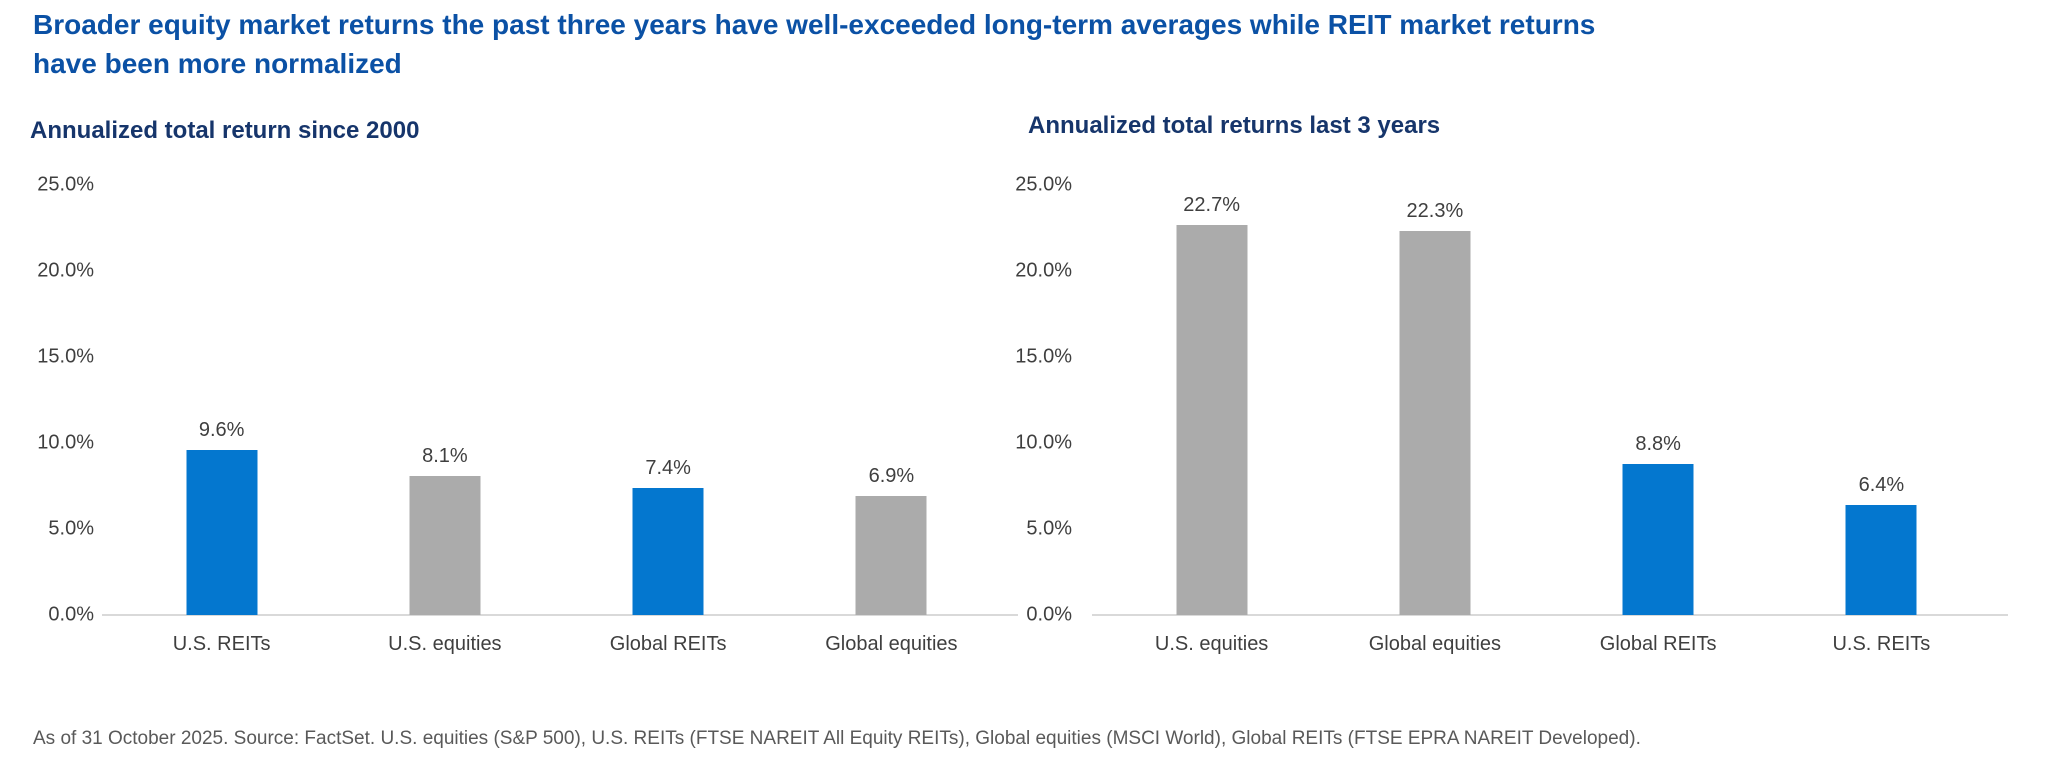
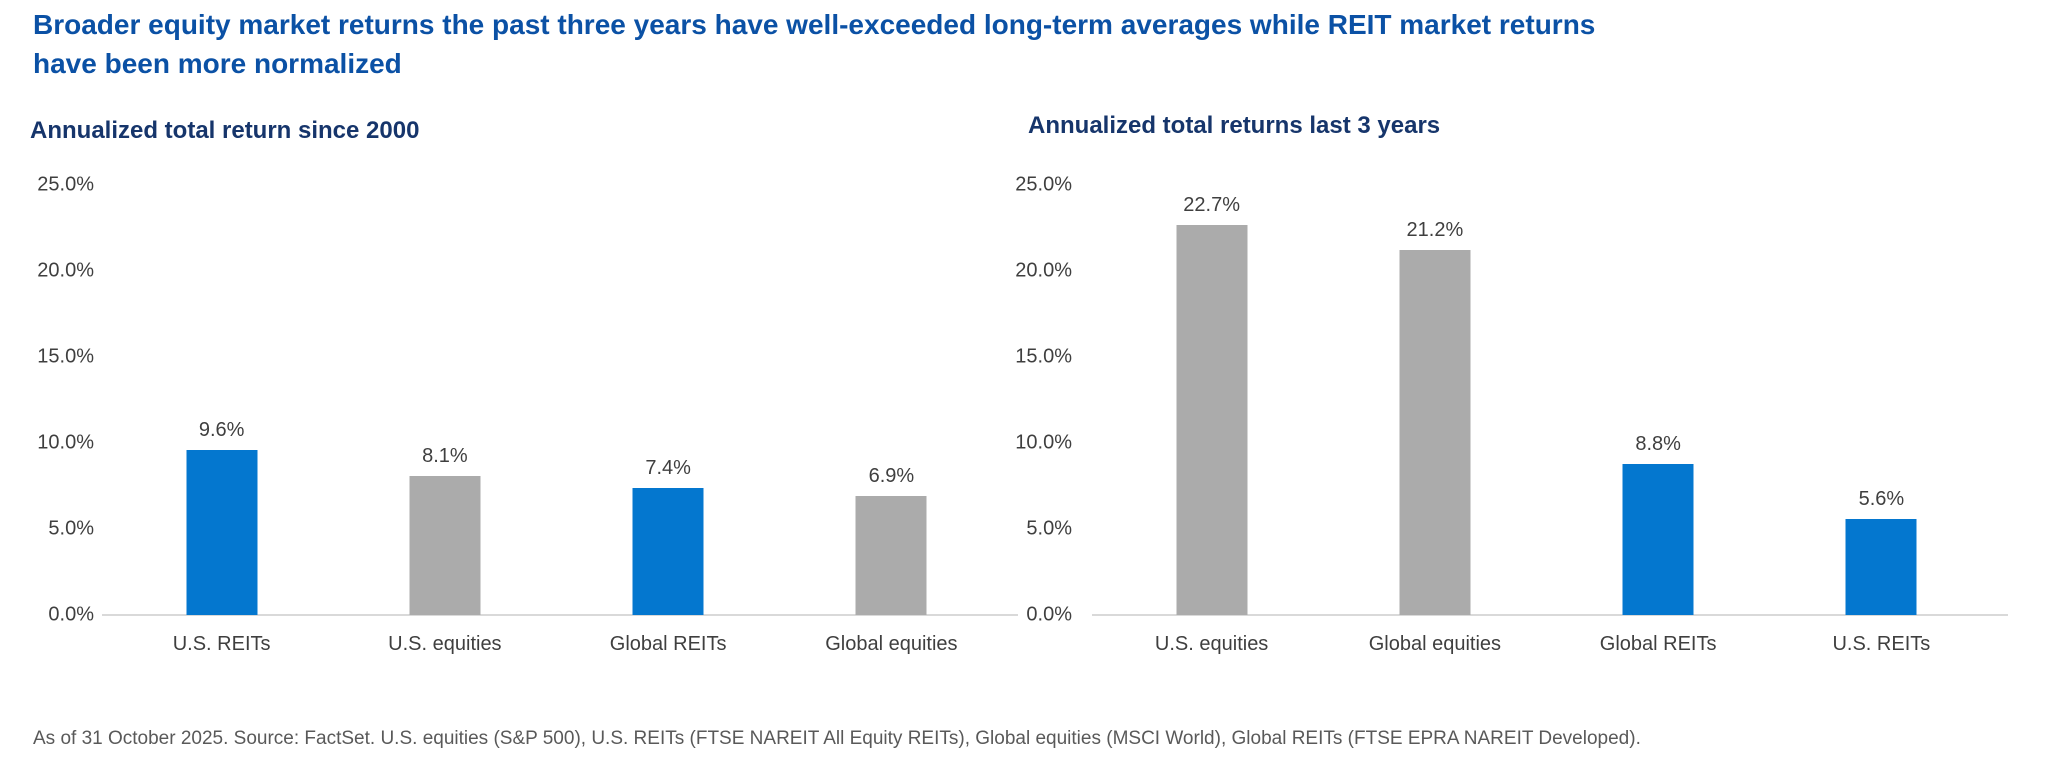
Annualized total returns last 3 years/Global equities: 22.3% -> 21.2%
Annualized total returns last 3 years/U.S. REITs: 6.4% -> 5.6%
